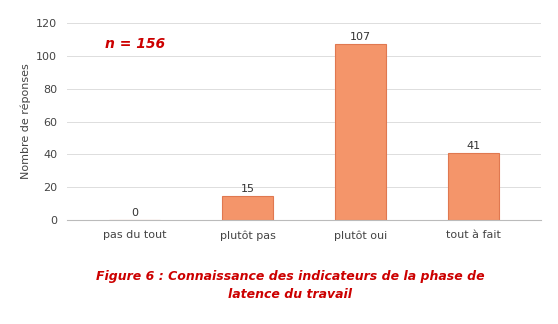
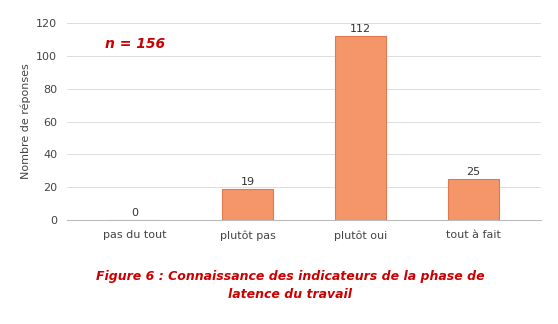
plutôt pas: 15 -> 19
plutôt oui: 107 -> 112
tout à fait: 41 -> 25
